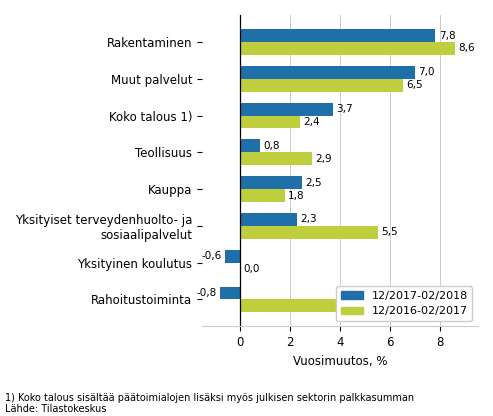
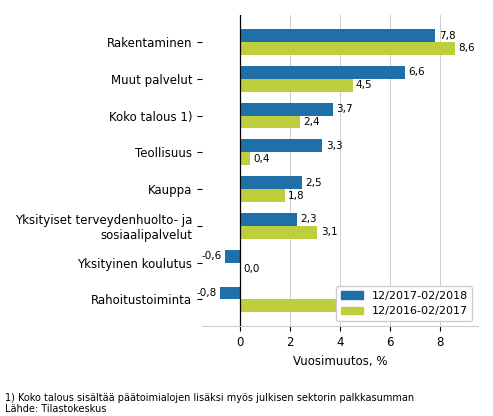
12/2017-02/2018/Muut palvelut: 7,0 -> 6,6
12/2016-02/2017/Muut palvelut: 6,5 -> 4,5
12/2017-02/2018/Teollisuus: 0,8 -> 3,3
12/2016-02/2017/Teollisuus: 2,9 -> 0,4
12/2016-02/2017/Yksityiset terveydenhuolto- ja sosiaalipalvelut: 5,5 -> 3,1
